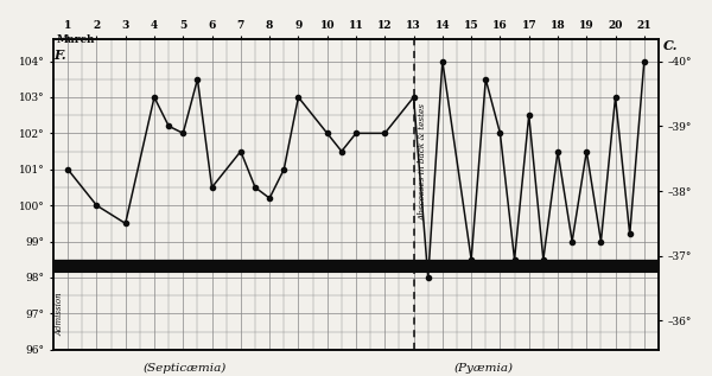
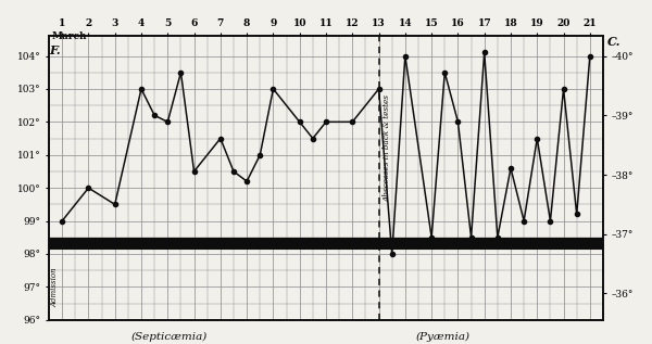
1: 101.0° -> 99.0°
17: 102.5° -> 104.1°
18: 101.5° -> 100.6°
